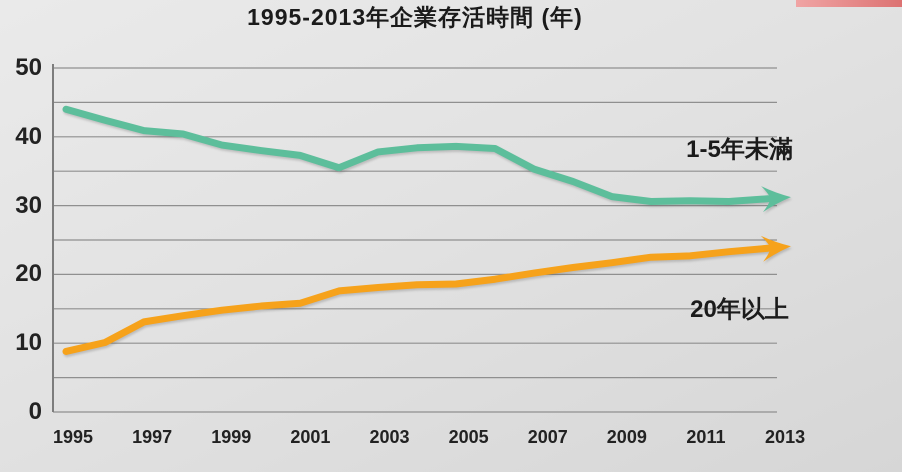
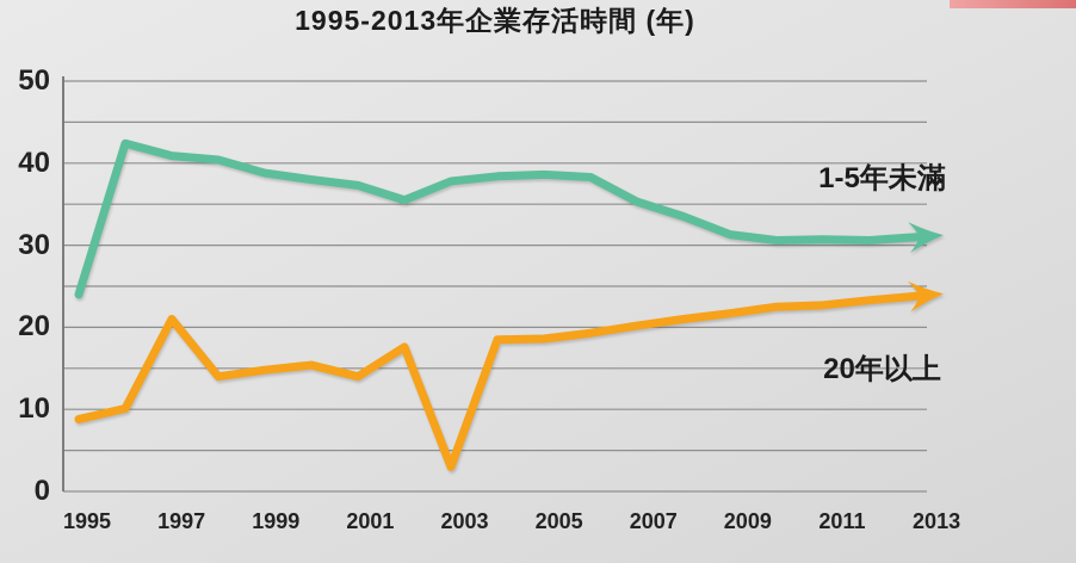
1-5年未滿/1995: 44 -> 24
20年以上/1997: 13 -> 21
20年以上/2001: 16 -> 14
20年以上/2003: 18 -> 3
